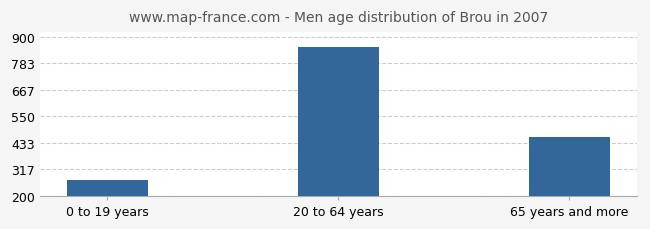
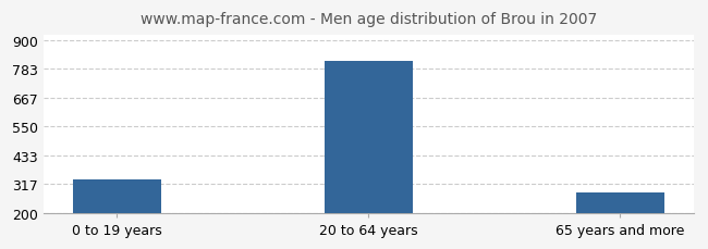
0 to 19 years: 270 -> 335
20 to 64 years: 855 -> 815
65 years and more: 460 -> 285
